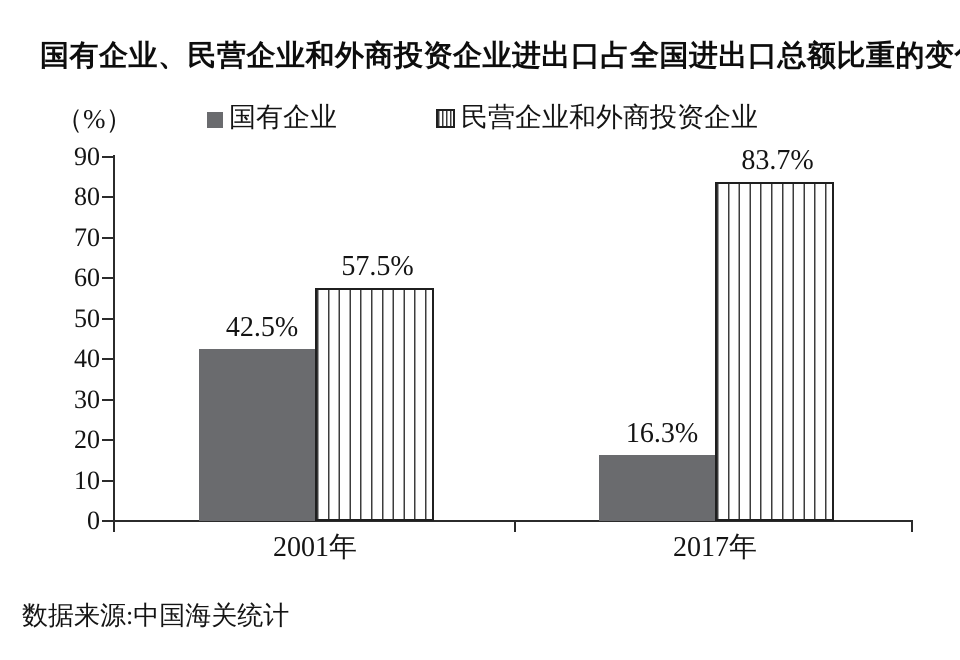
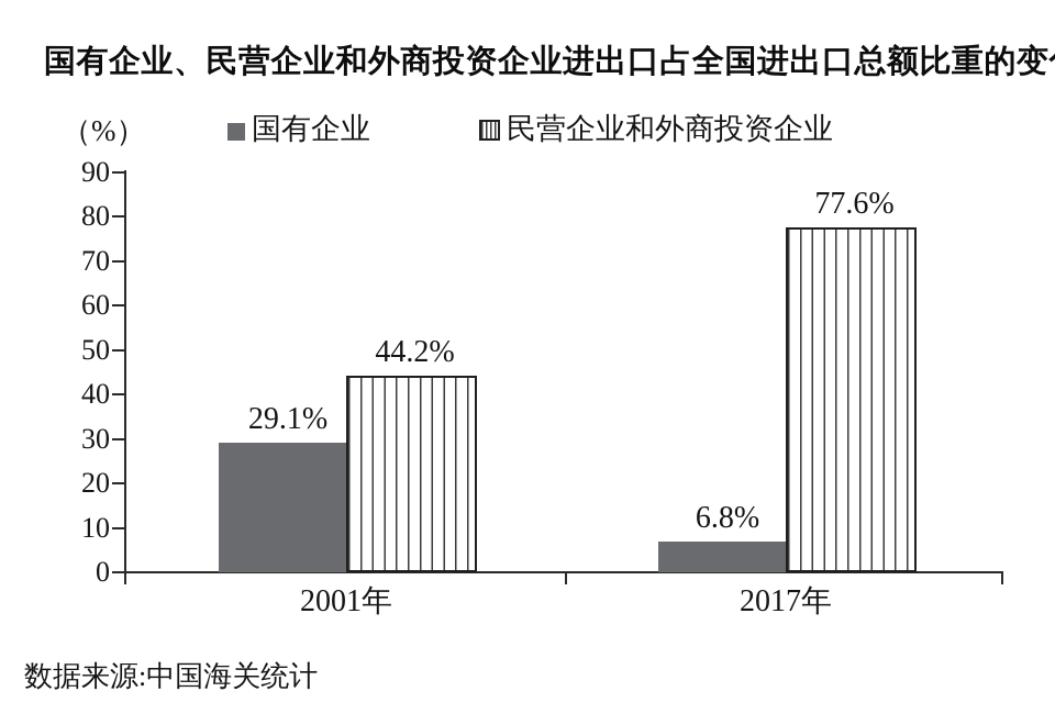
国有企业/2001年: 42.5% -> 29.1%
民营企业和外商投资企业/2001年: 57.5% -> 44.2%
国有企业/2017年: 16.3% -> 6.8%
民营企业和外商投资企业/2017年: 83.7% -> 77.6%
